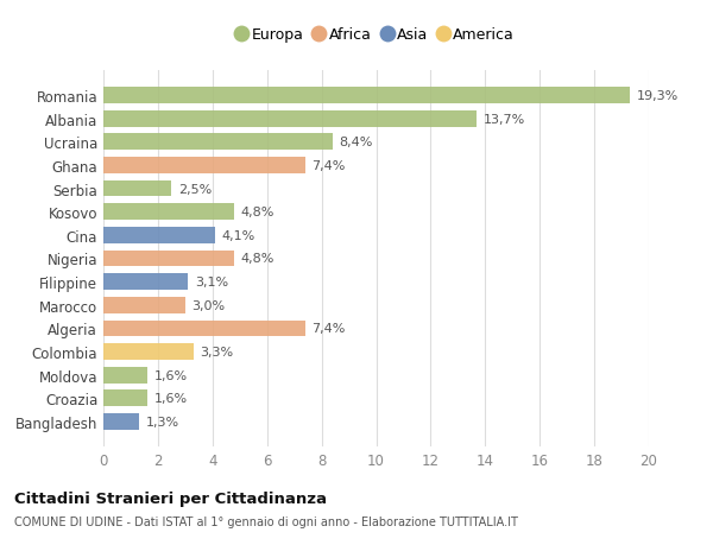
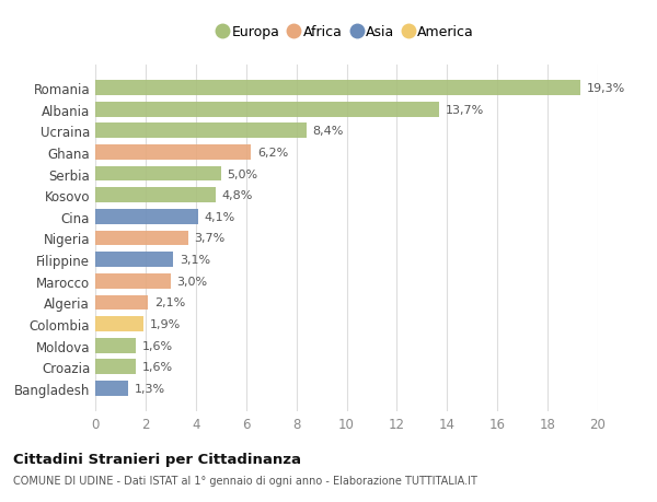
Ghana: 7,4% -> 6,2%
Serbia: 2,5% -> 5,0%
Nigeria: 4,8% -> 3,7%
Algeria: 7,4% -> 2,1%
Colombia: 3,3% -> 1,9%
